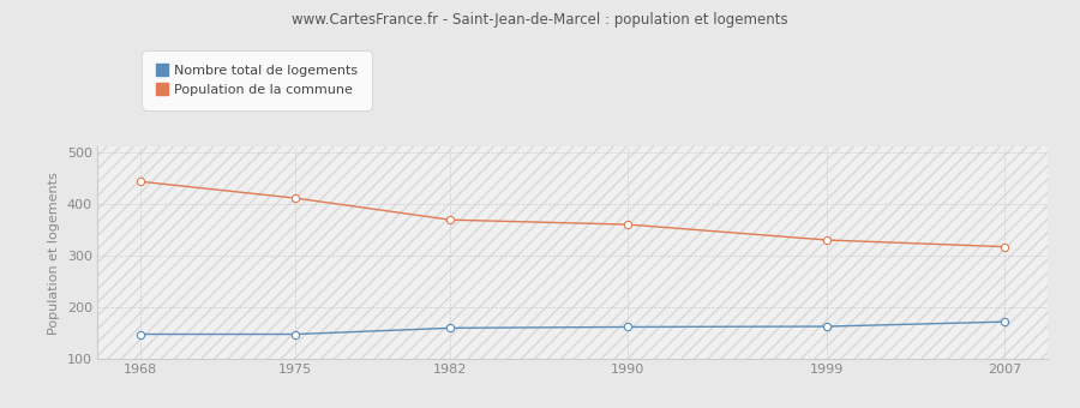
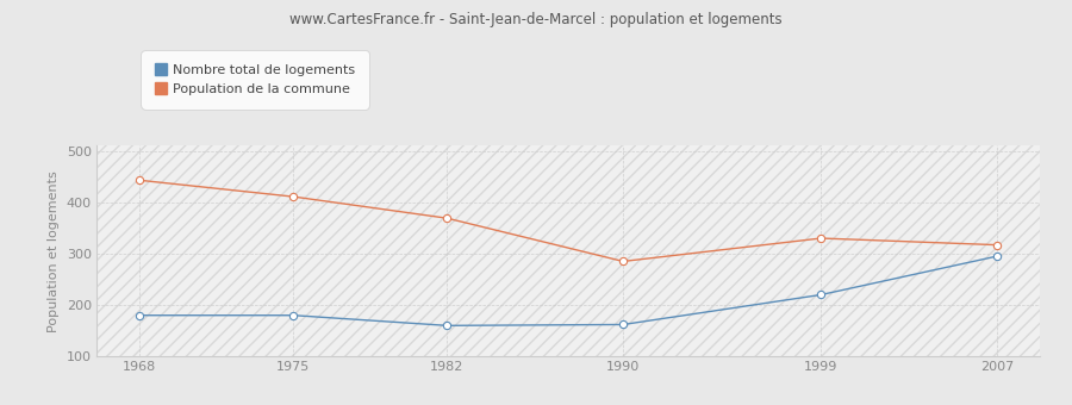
Nombre total de logements/1968: 148 -> 180
Nombre total de logements/1975: 148 -> 180
Population de la commune/1990: 360 -> 285
Nombre total de logements/1999: 163 -> 220
Nombre total de logements/2007: 172 -> 295
